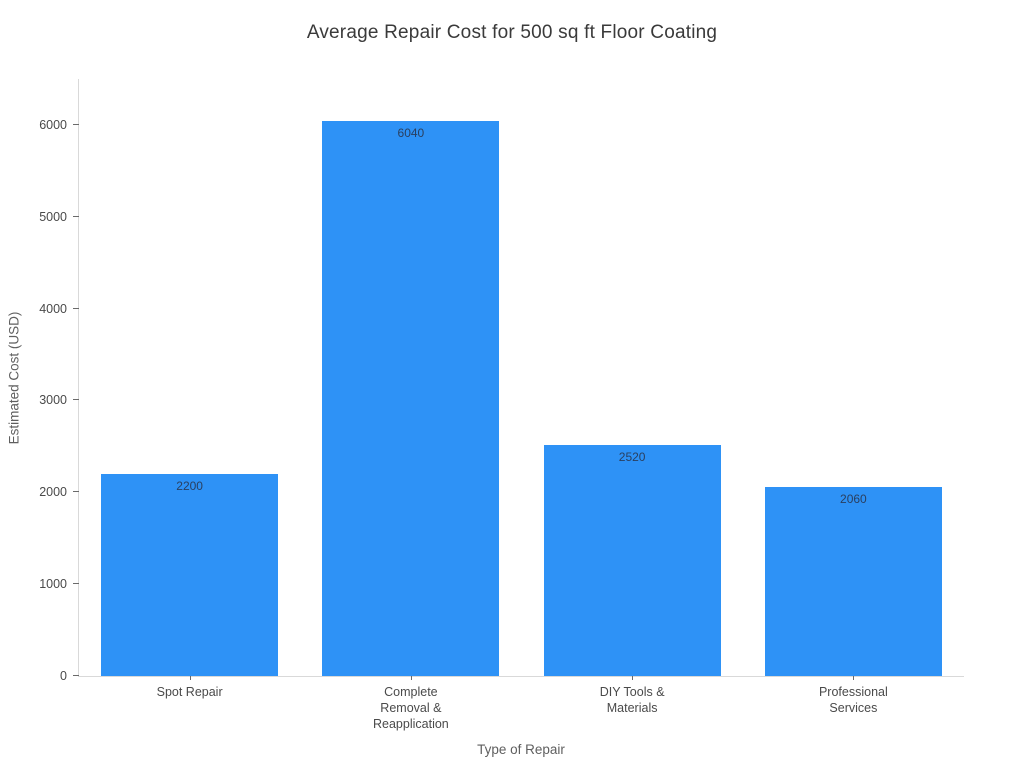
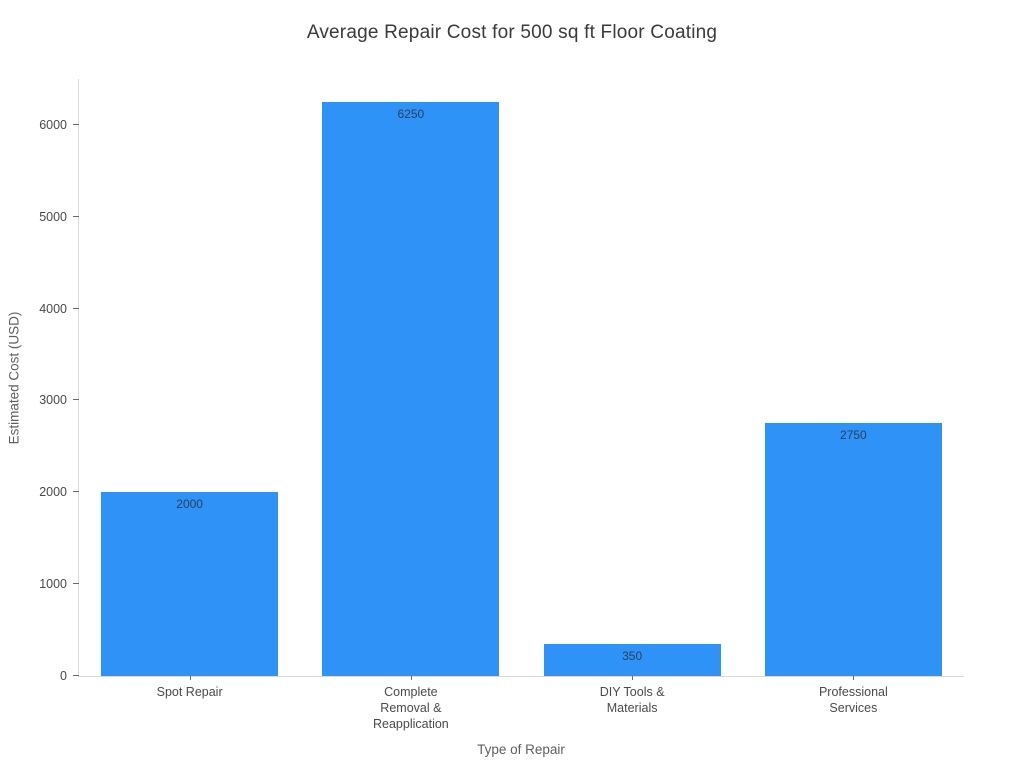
Spot Repair: 2200 -> 2000
Complete Removal & Reapplication: 6040 -> 6250
DIY Tools & Materials: 2520 -> 350
Professional Services: 2060 -> 2750
